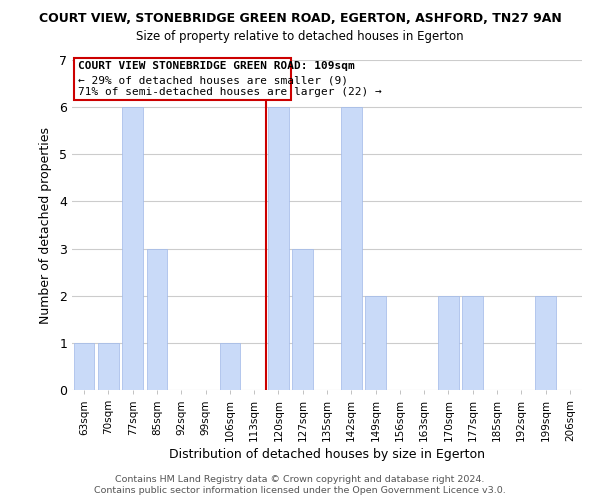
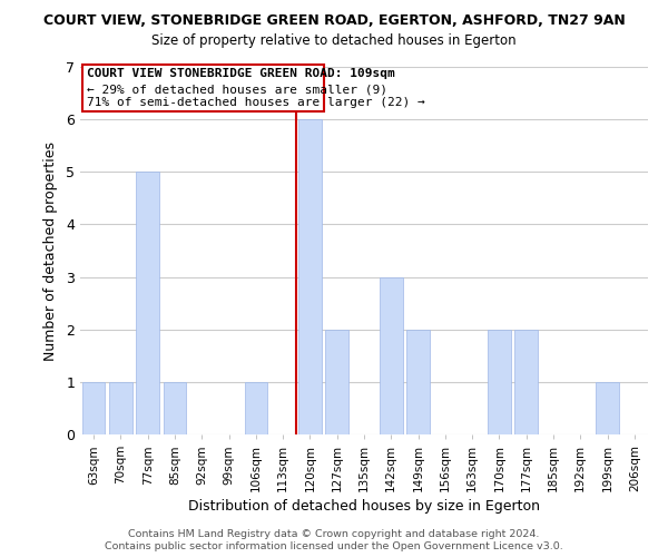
77sqm: 6 -> 5
85sqm: 3 -> 1
127sqm: 3 -> 2
142sqm: 6 -> 3
199sqm: 2 -> 1
